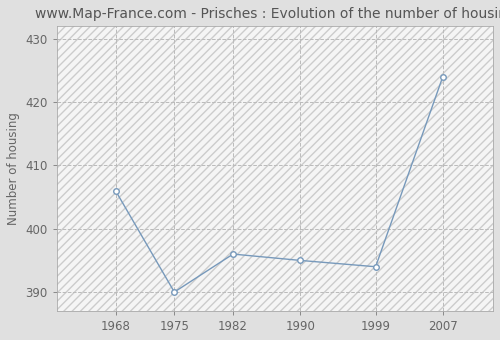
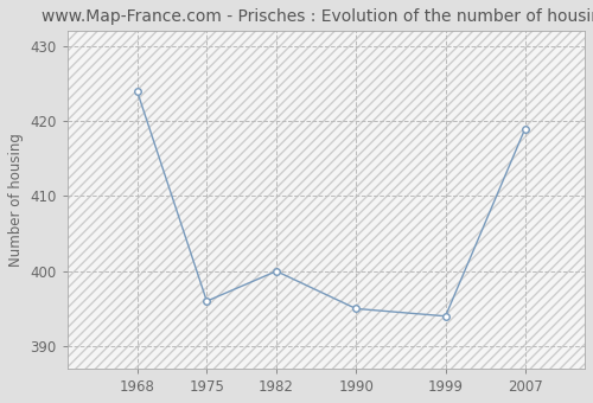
1968: 406 -> 424
1975: 390 -> 396
1982: 396 -> 400
2007: 424 -> 419
